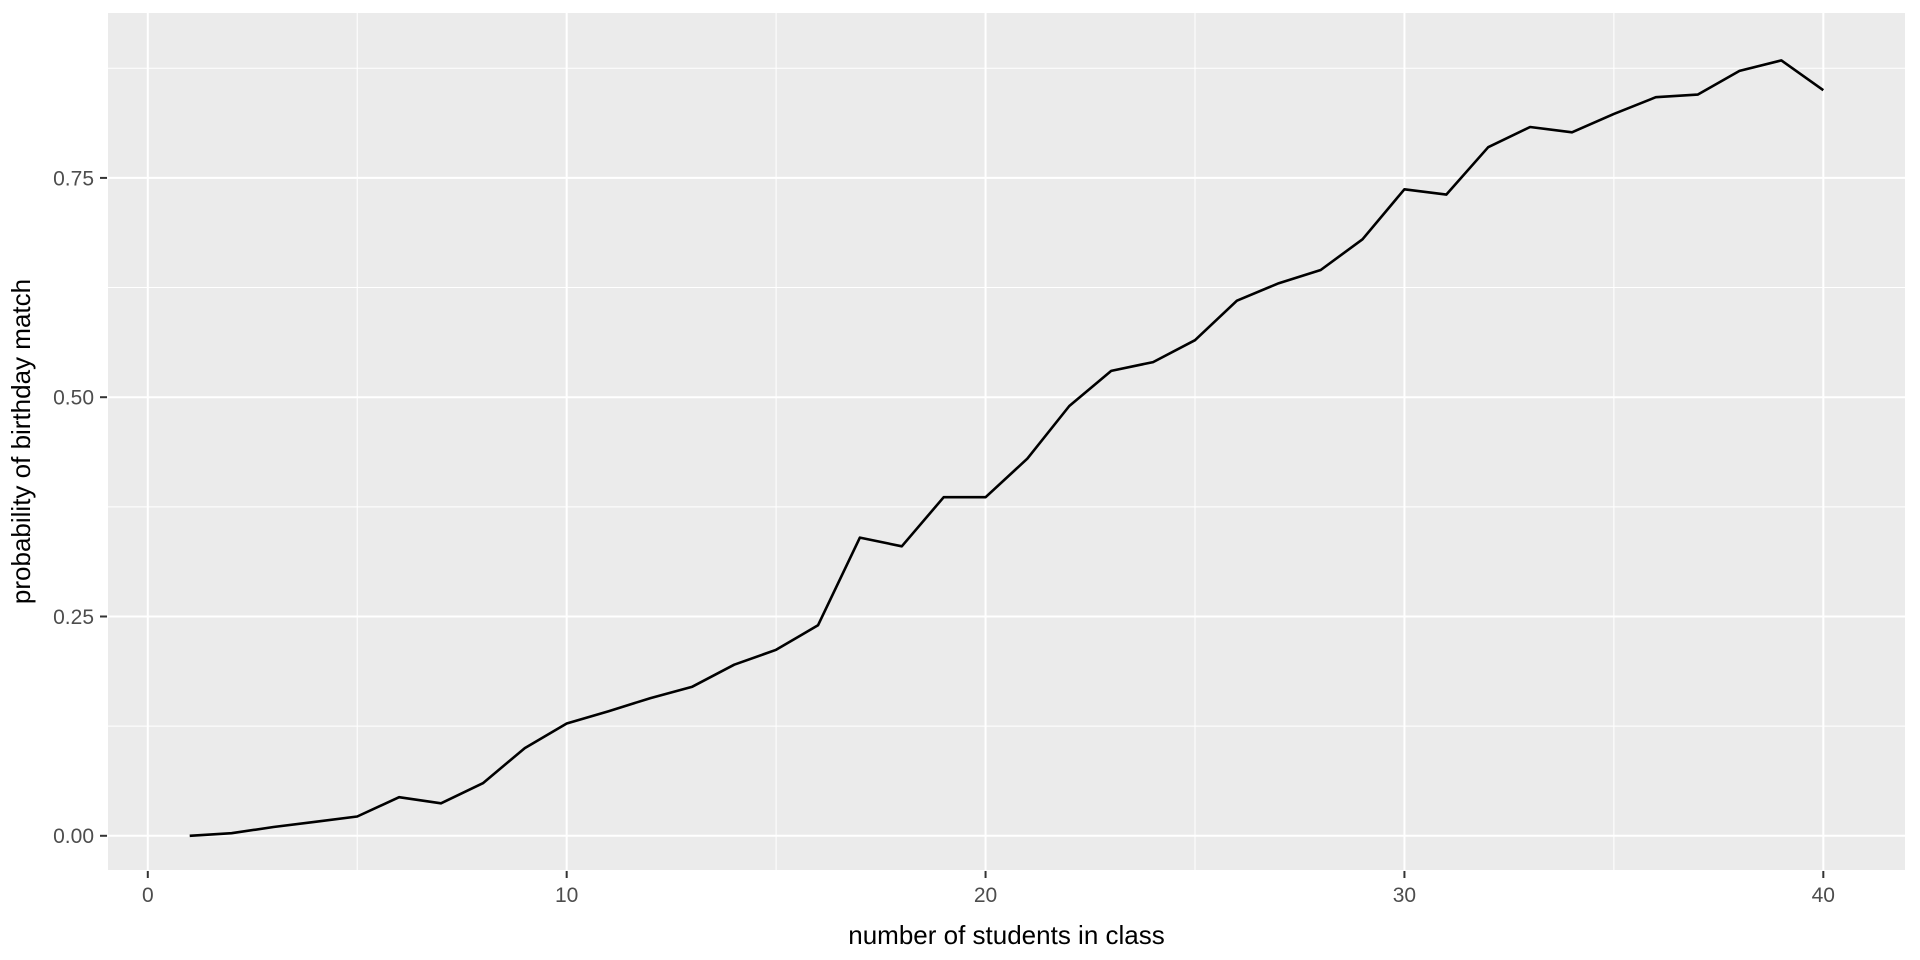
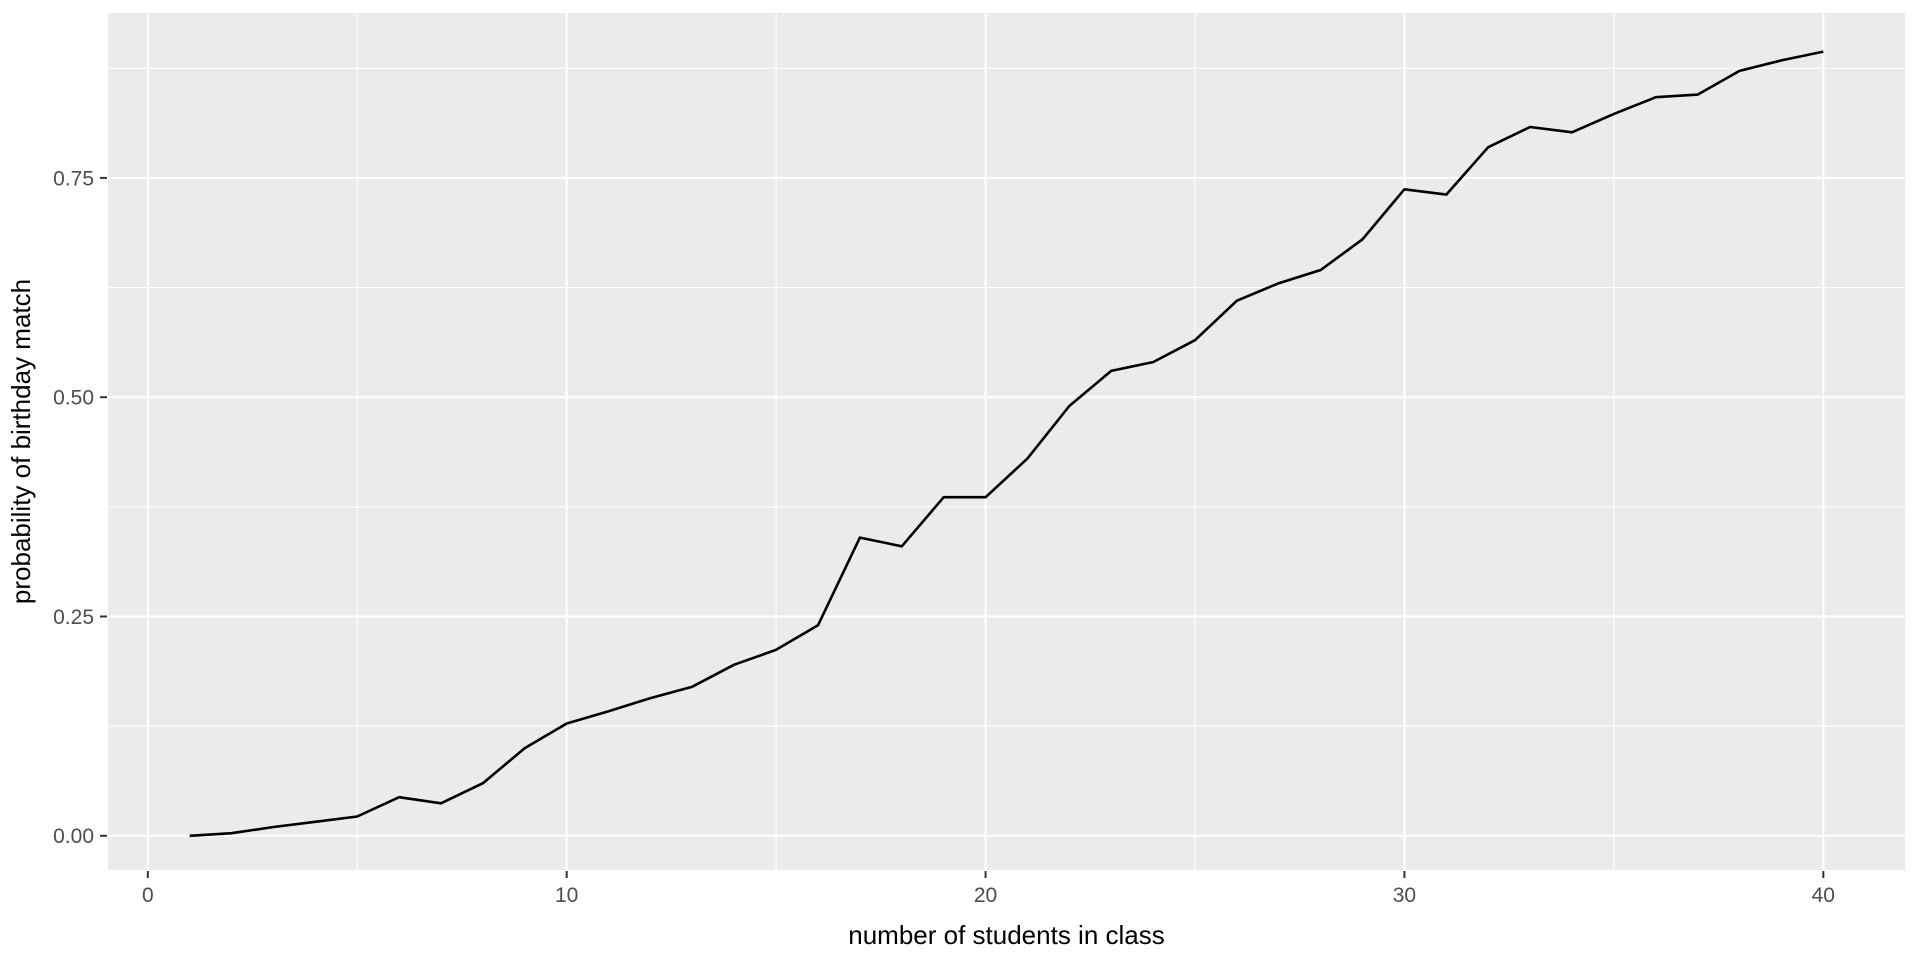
40: 0.85 -> 0.89
